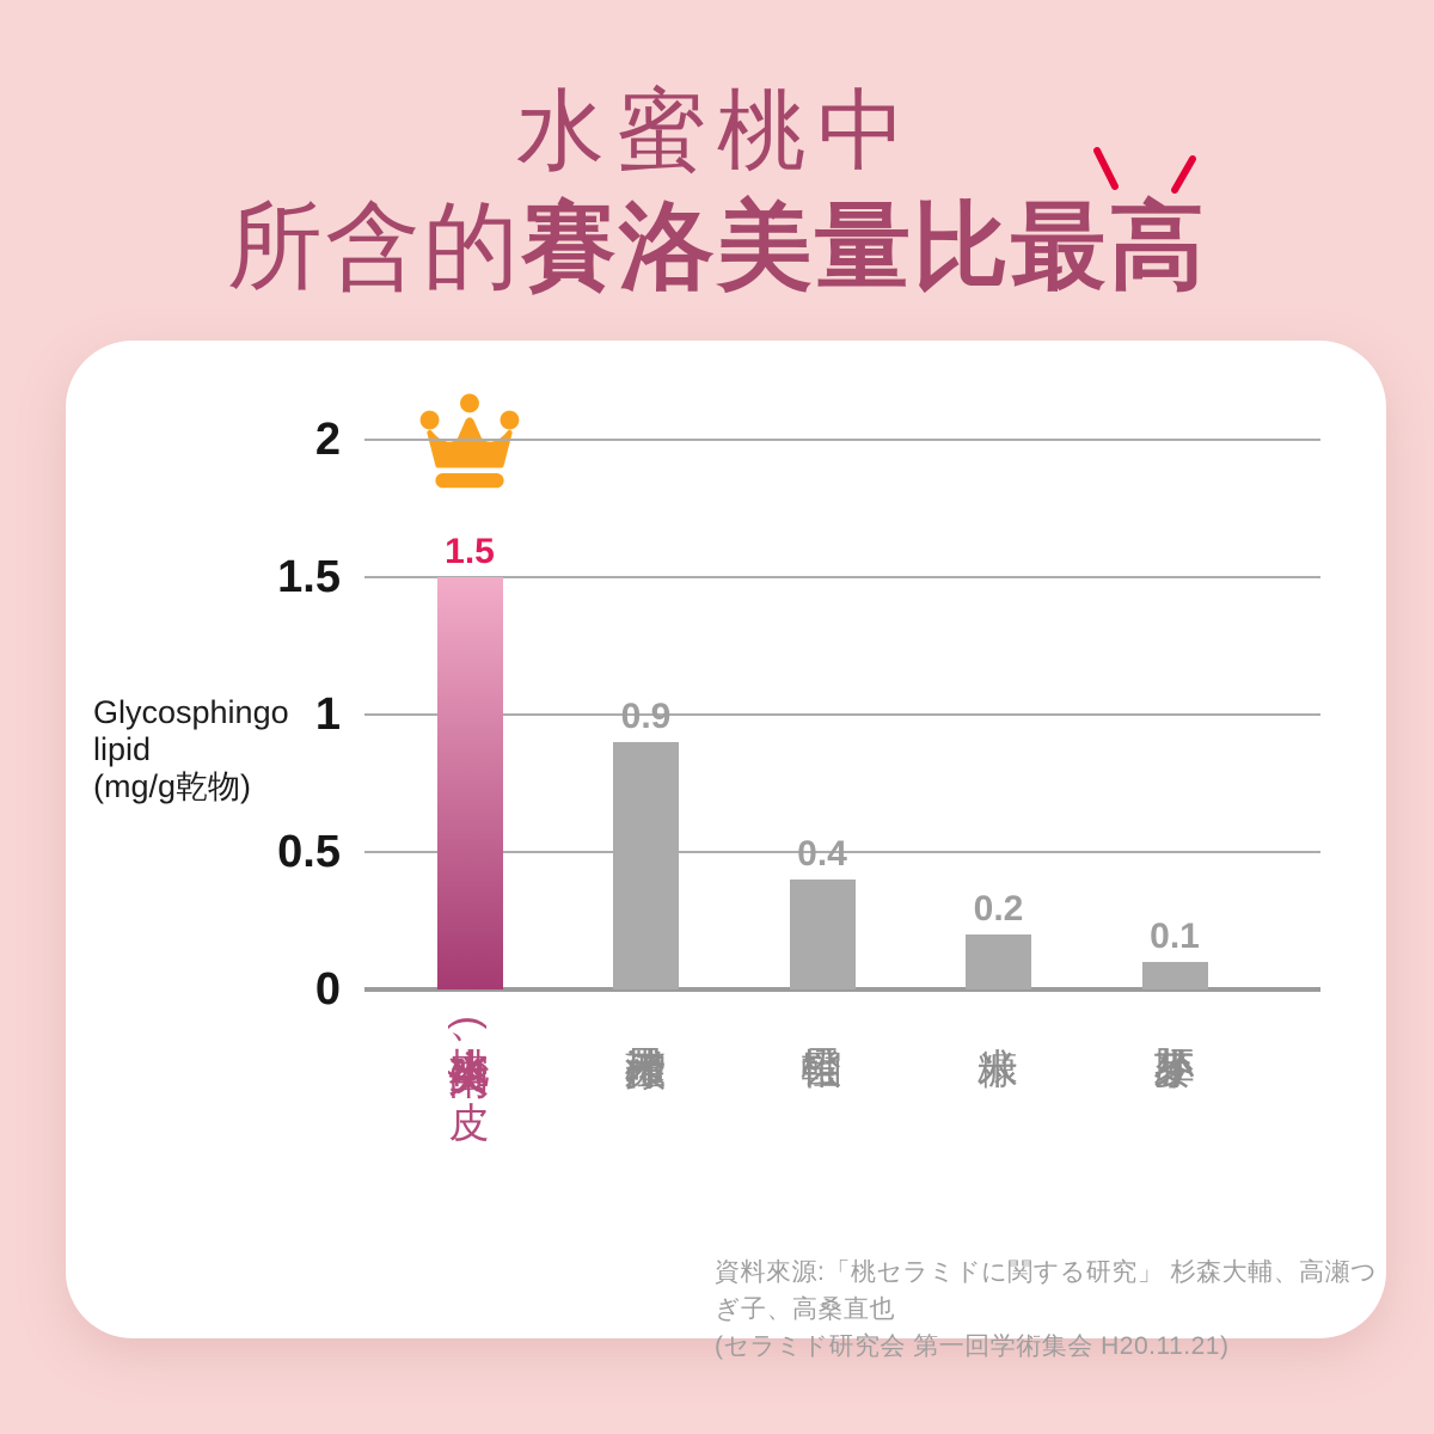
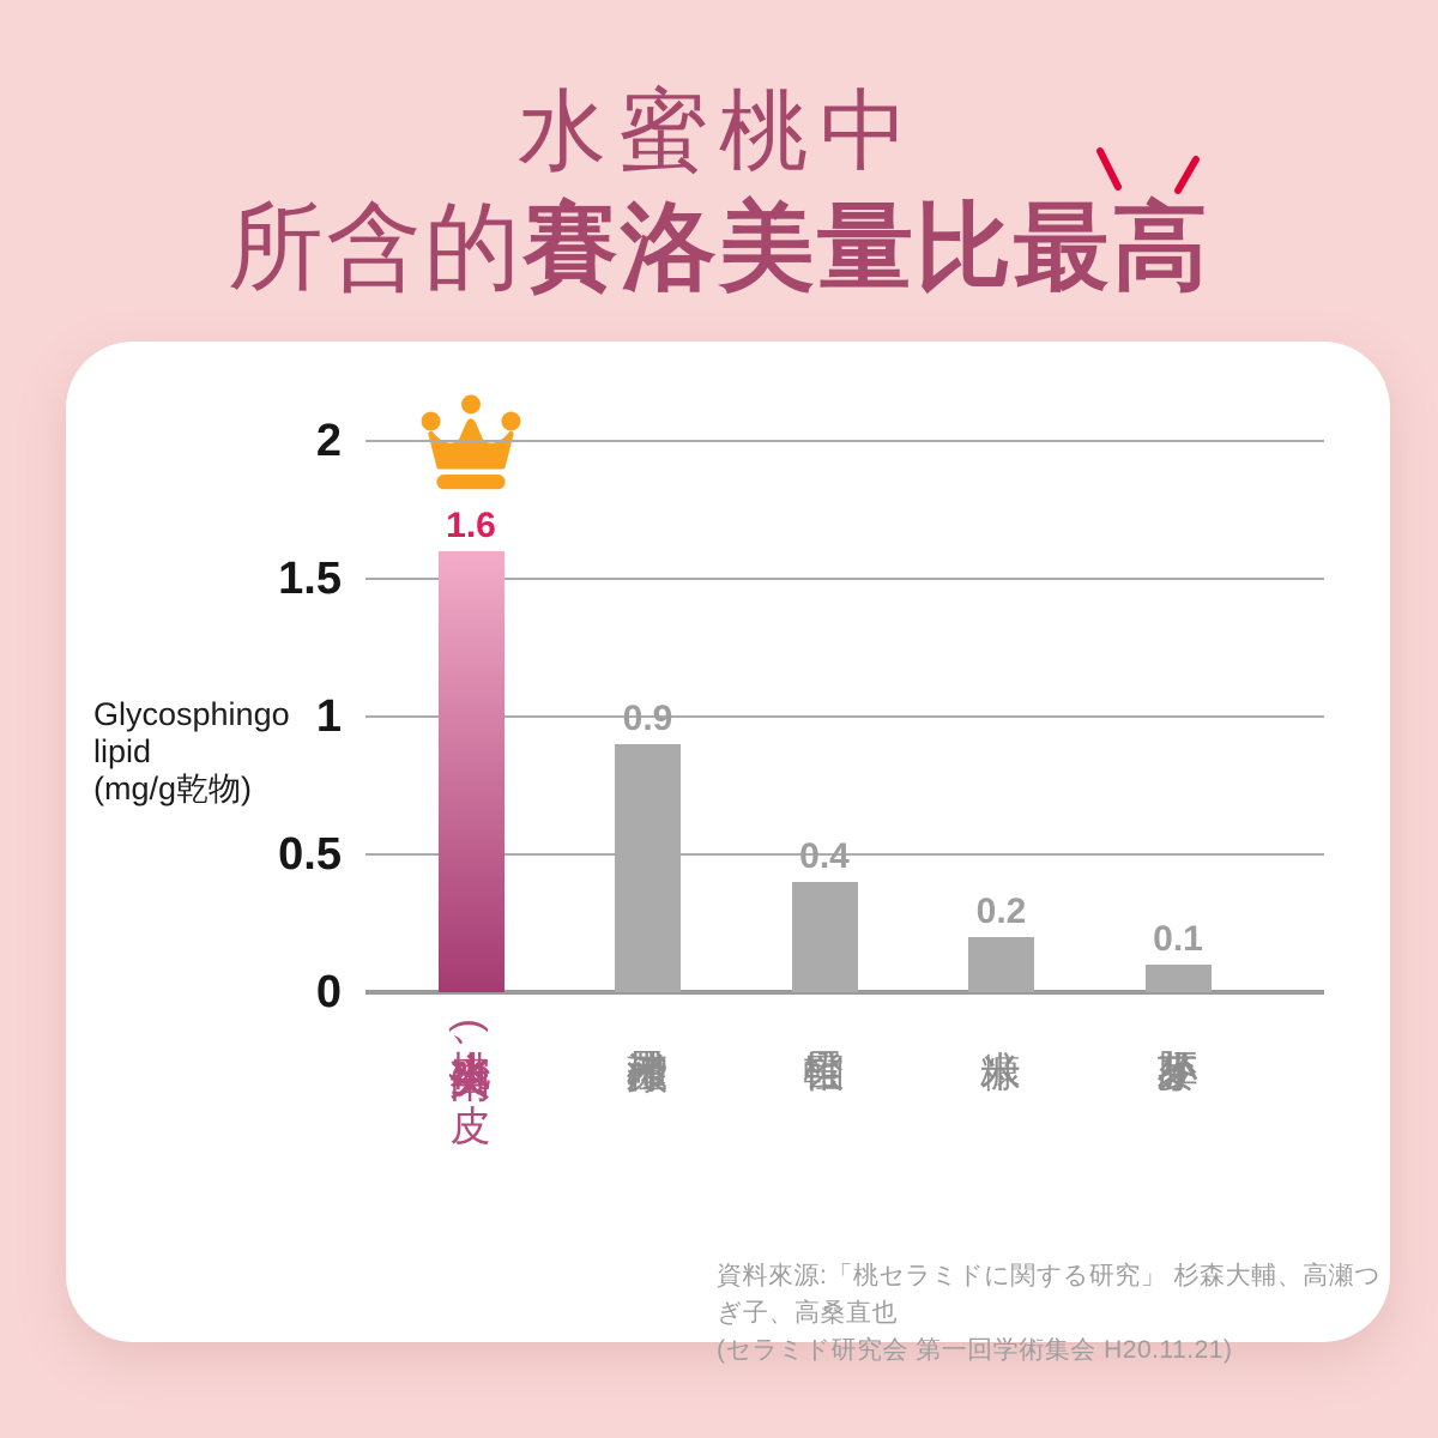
水蜜桃(果肉、皮): 1.5 -> 1.6
